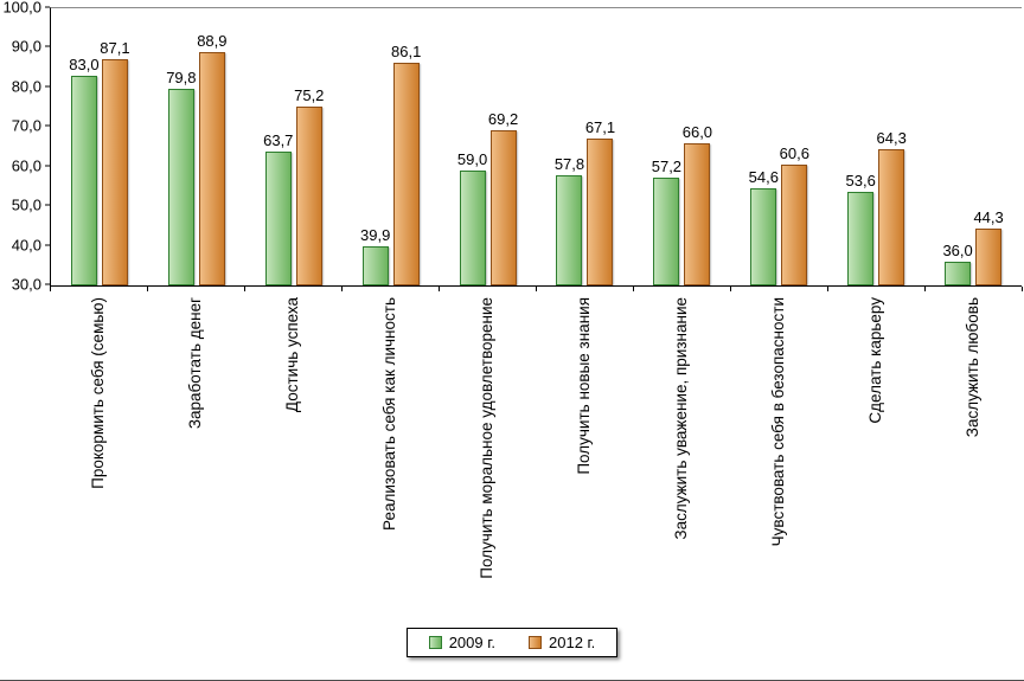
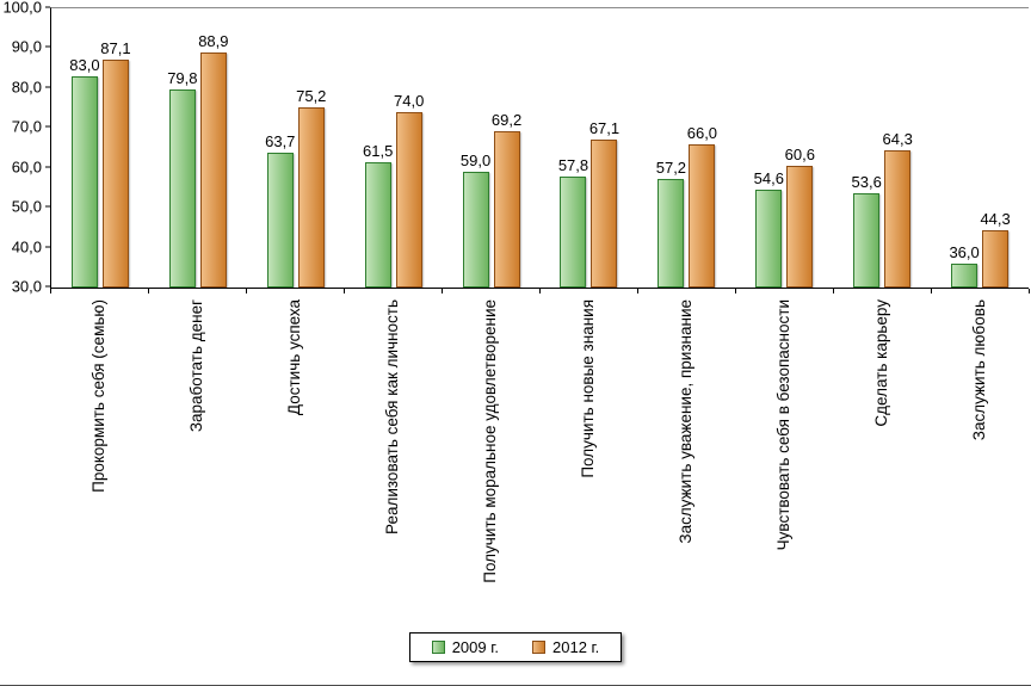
2009 г./Реализовать себя как личность: 39,9 -> 61,5
2012 г./Реализовать себя как личность: 86,1 -> 74,0
